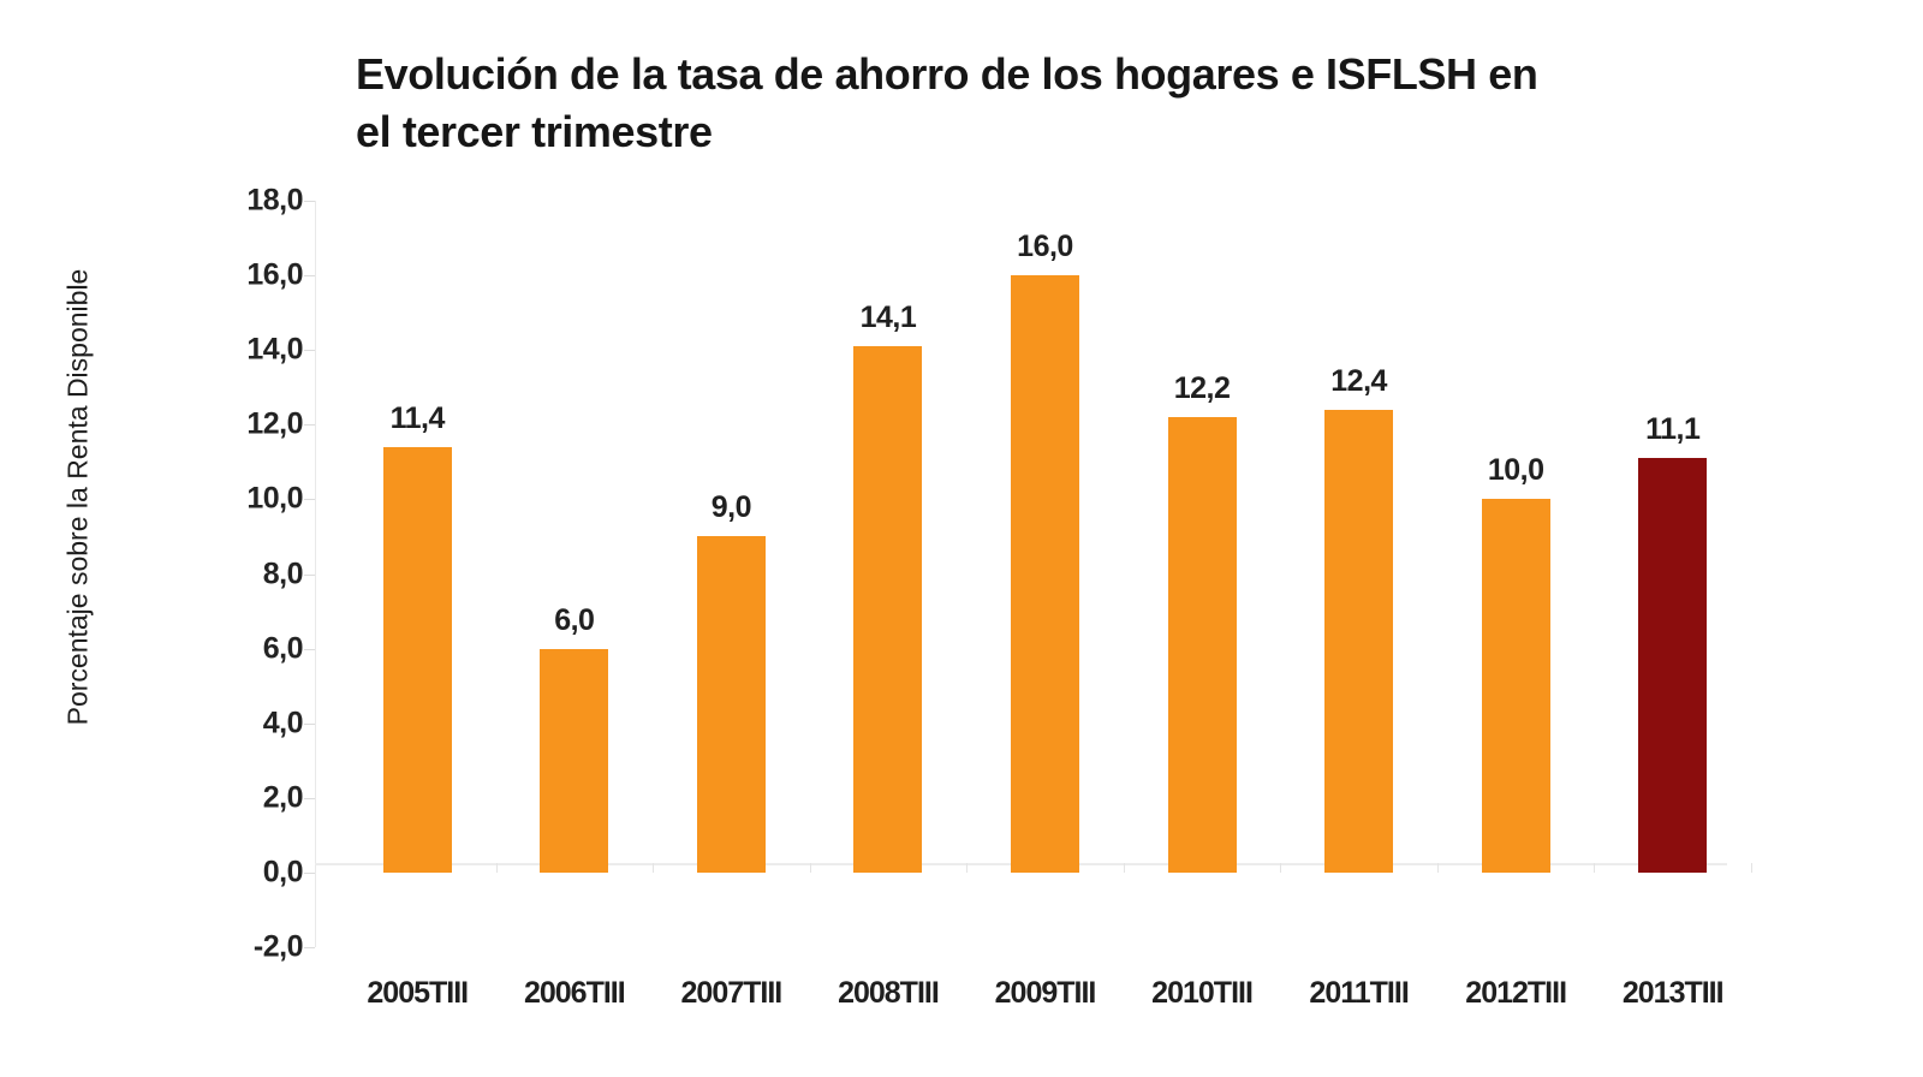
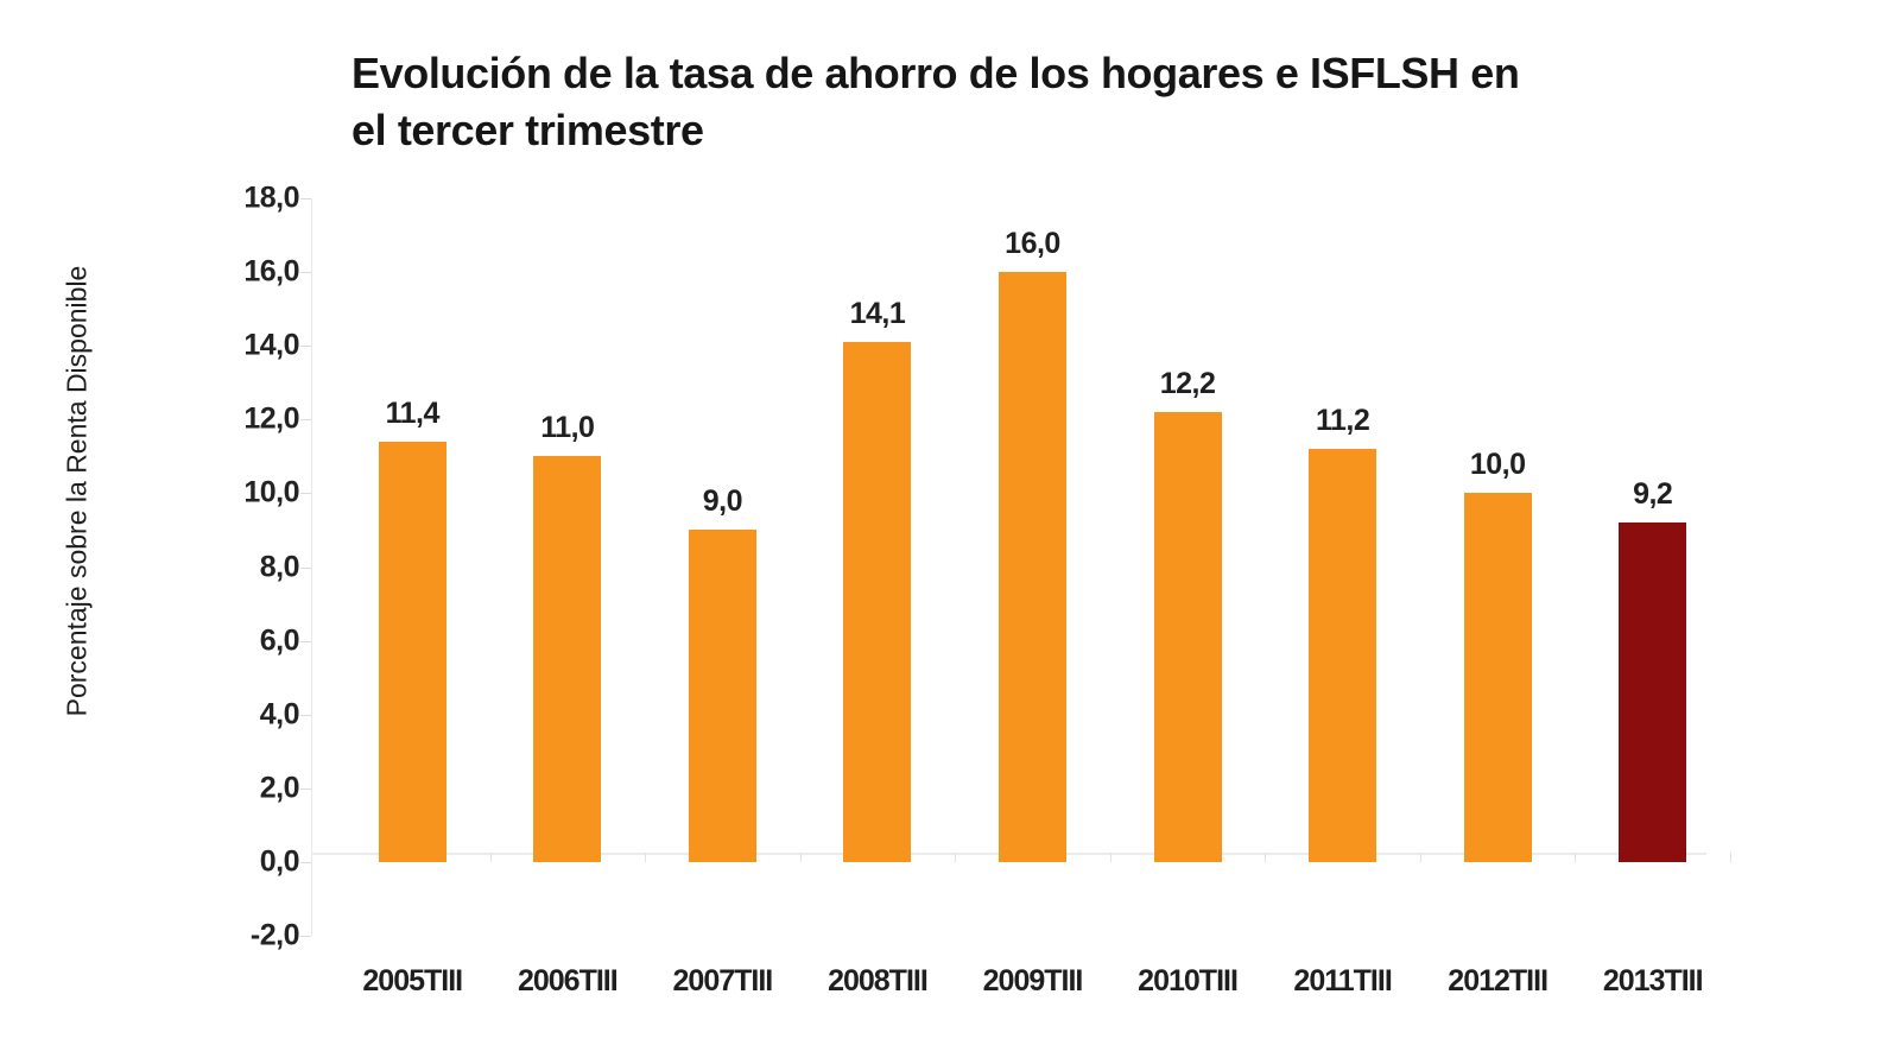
2006TIII: 6,0 -> 11,0
2011TIII: 12,4 -> 11,2
2013TIII: 11,1 -> 9,2
